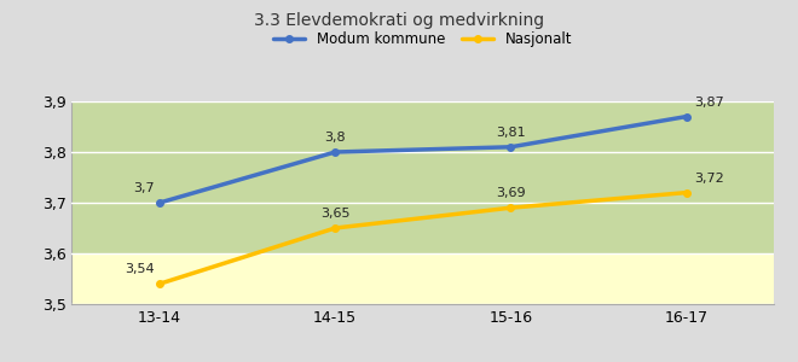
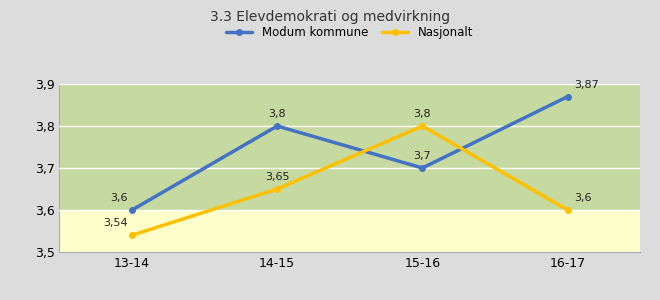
Modum kommune/13-14: 3,7 -> 3,6
Modum kommune/15-16: 3,81 -> 3,7
Nasjonalt/15-16: 3,69 -> 3,8
Nasjonalt/16-17: 3,72 -> 3,6
